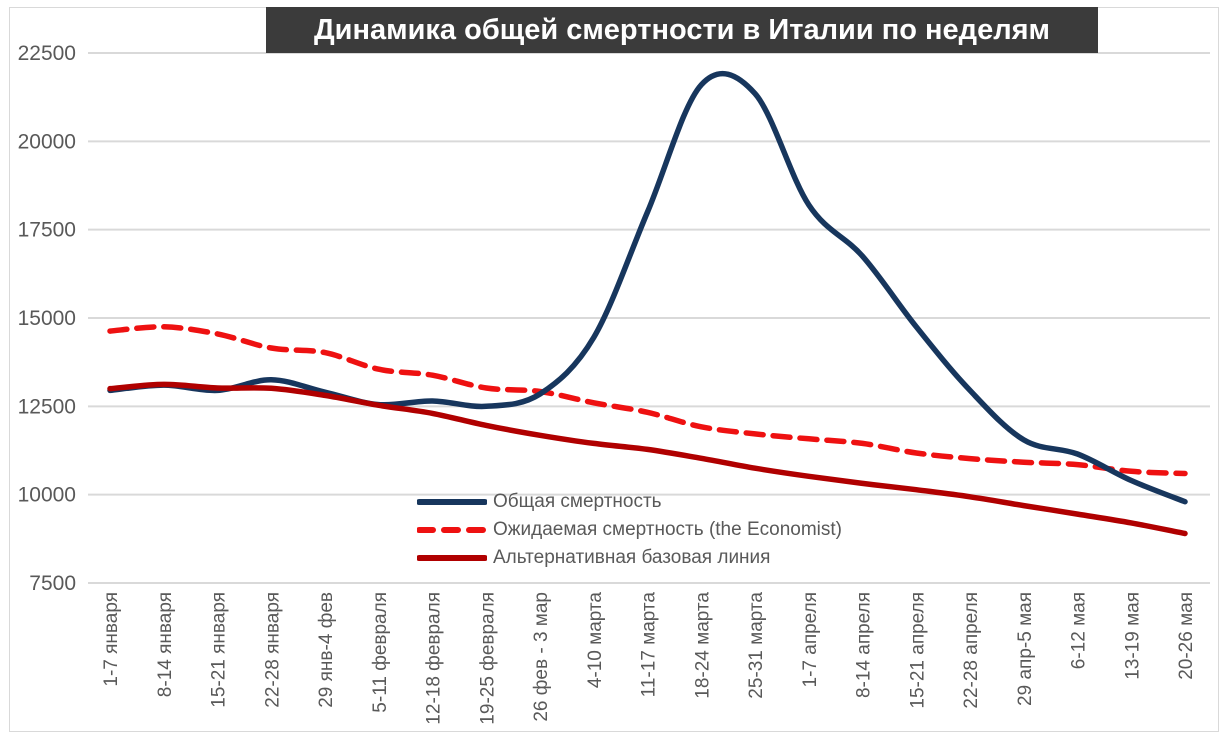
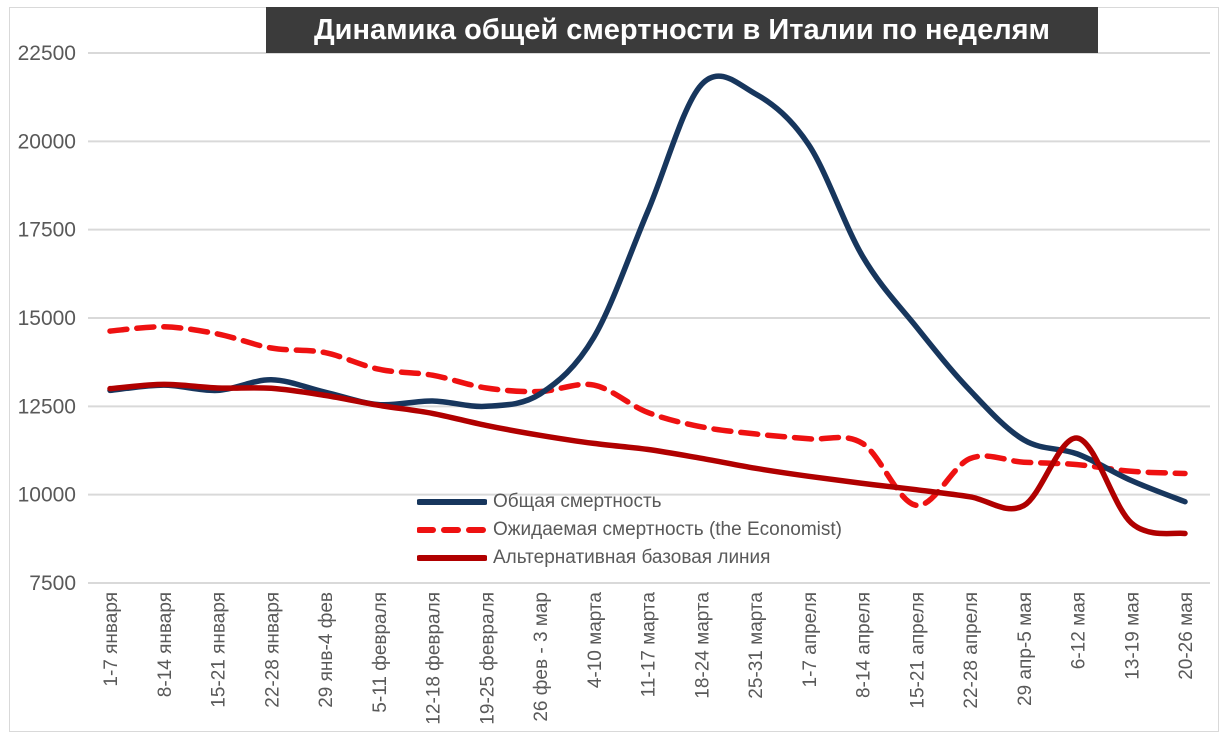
Ожидаемая смертность (the Economist)/4-10 марта: 12600 -> 13100
Общая смертность/1-7 апреля: 18200 -> 19900
Ожидаемая смертность (the Economist)/15-21 апреля: 11200 -> 9700
Альтернативная базовая линия/6-12 мая: 9400 -> 11600
